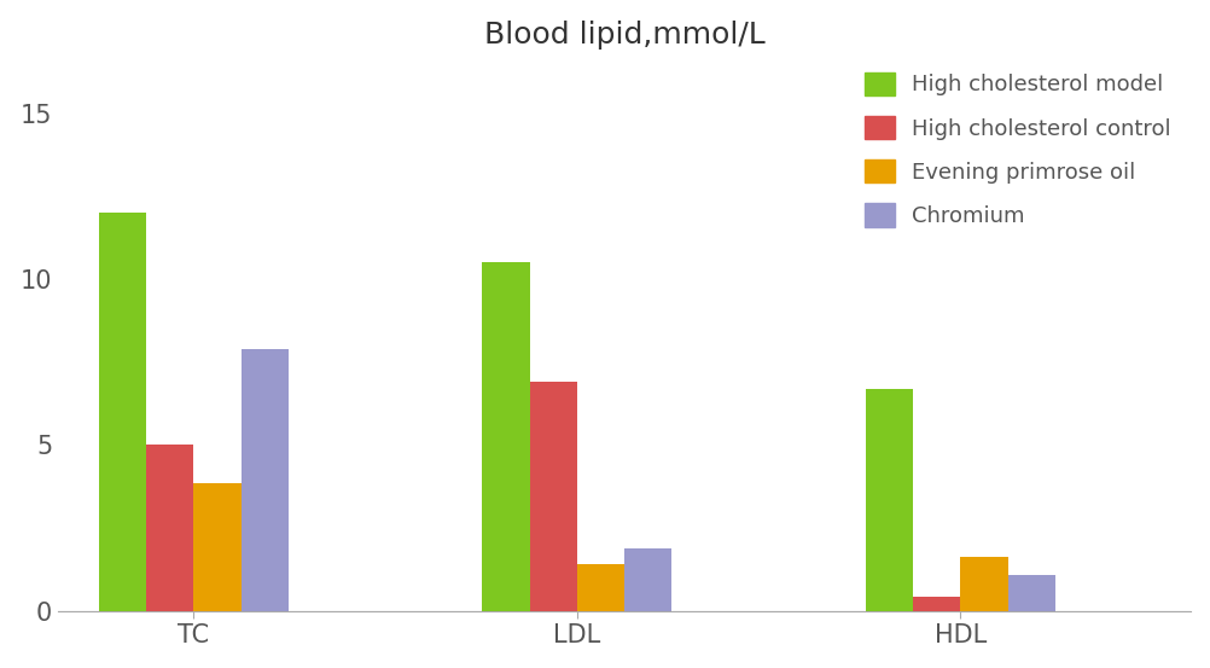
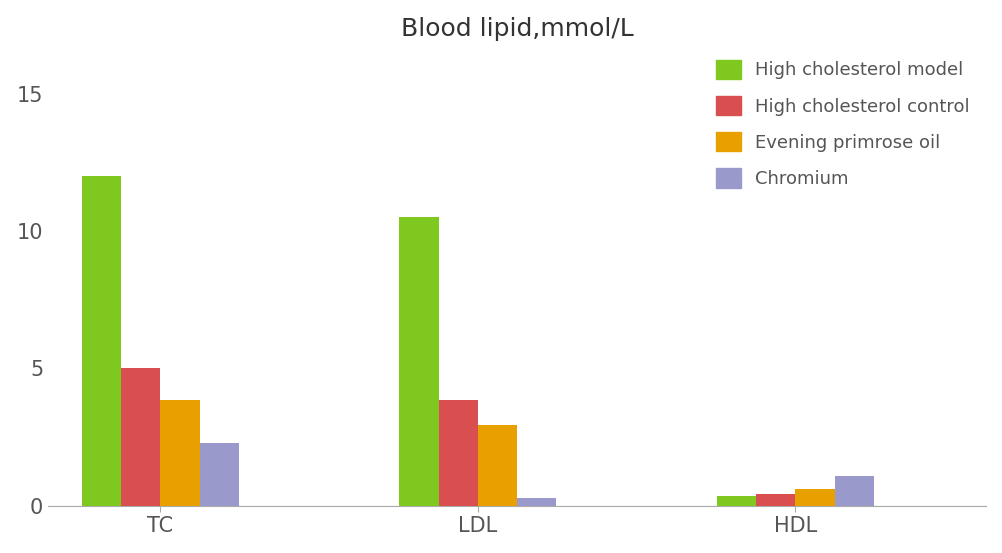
Chromium/TC: 7.9 -> 2.3
High cholesterol control/LDL: 6.90 -> 3.85
Evening primrose oil/LDL: 1.40 -> 2.95
Chromium/LDL: 1.9 -> 0.3
High cholesterol model/HDL: 6.70 -> 0.35
Evening primrose oil/HDL: 1.65 -> 0.60
